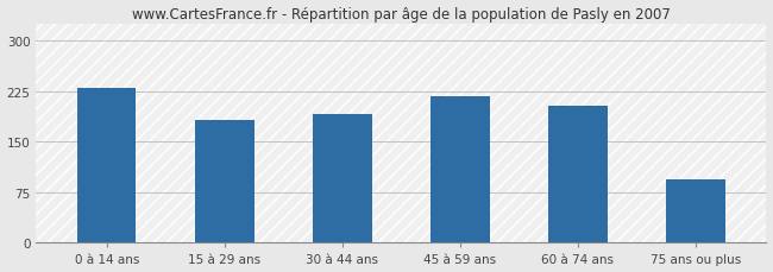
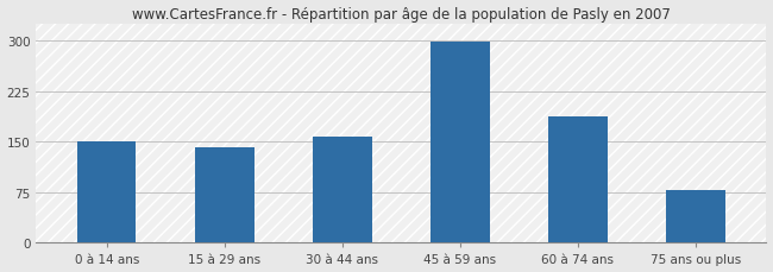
0 à 14 ans: 230 -> 150
15 à 29 ans: 182 -> 141
30 à 44 ans: 192 -> 158
45 à 59 ans: 218 -> 298
60 à 74 ans: 204 -> 188
75 ans ou plus: 94 -> 78
